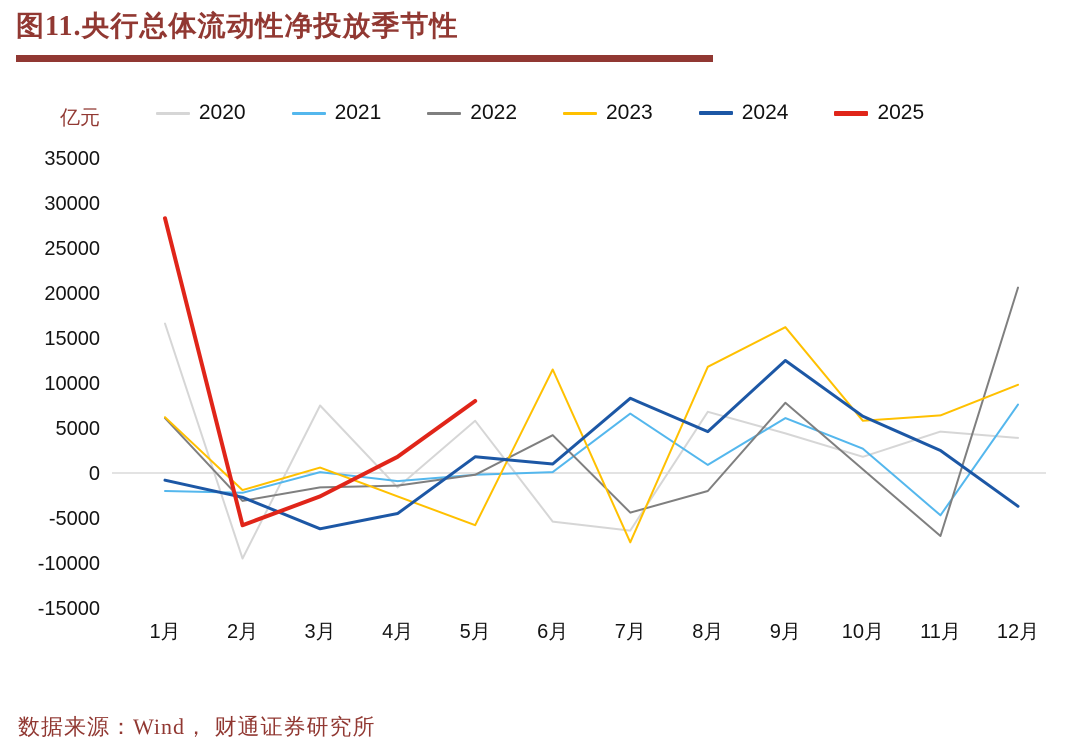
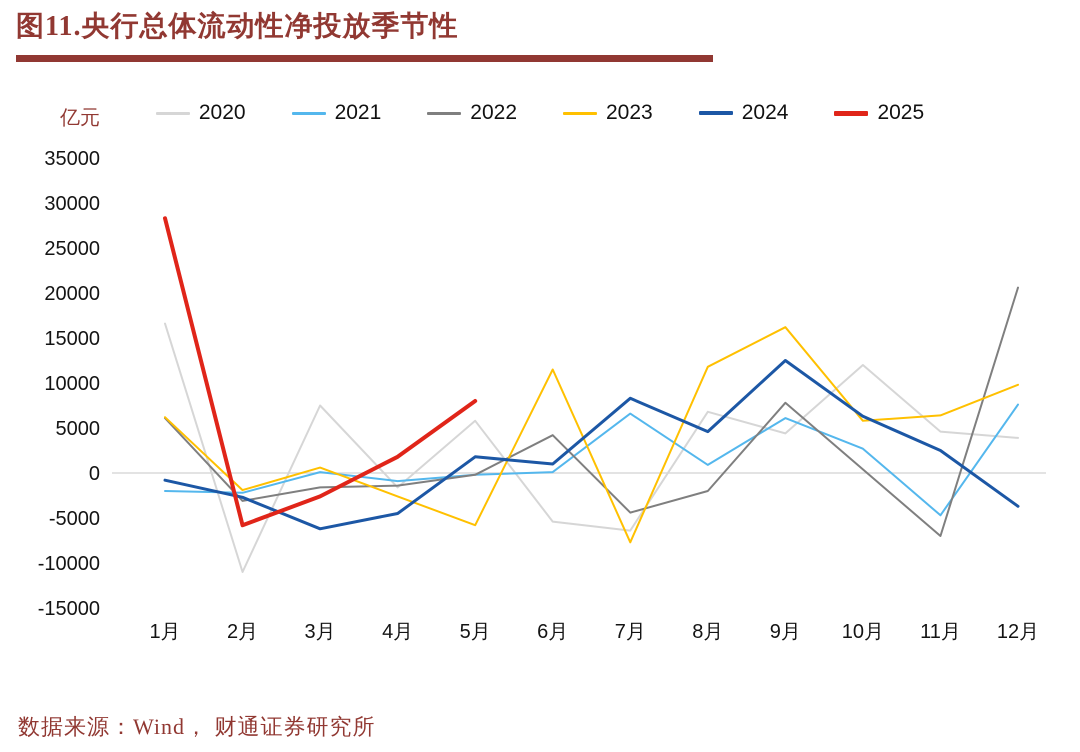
2020/2月: -10000 -> -11000
2020/10月: 2000 -> 12000
